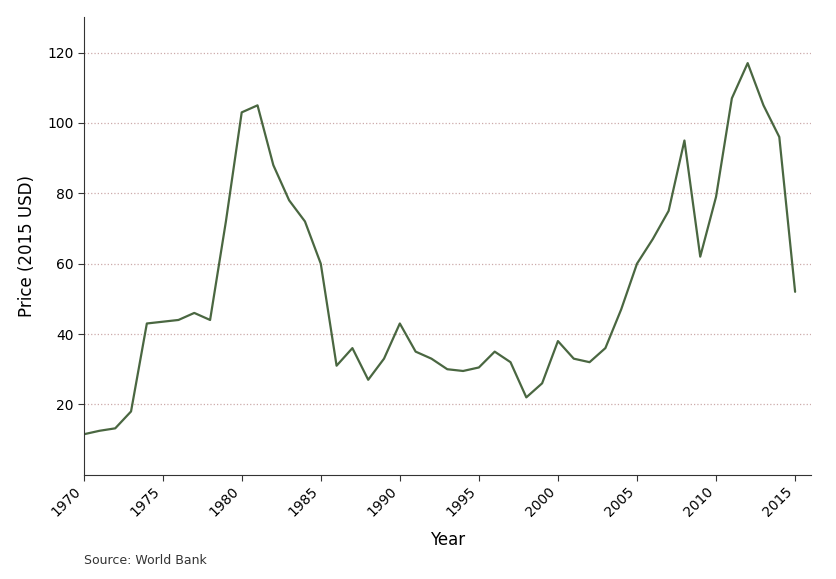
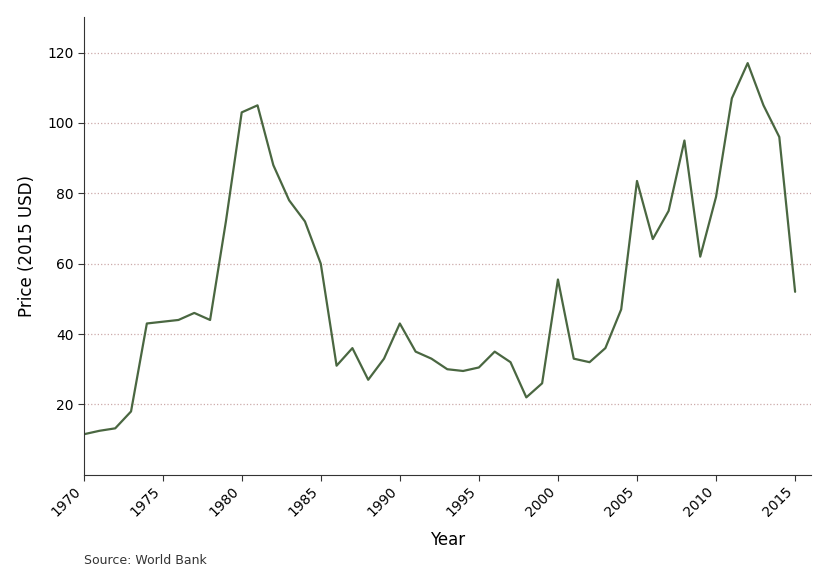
2000: 38.0 -> 55.5
2005: 60.0 -> 83.5
